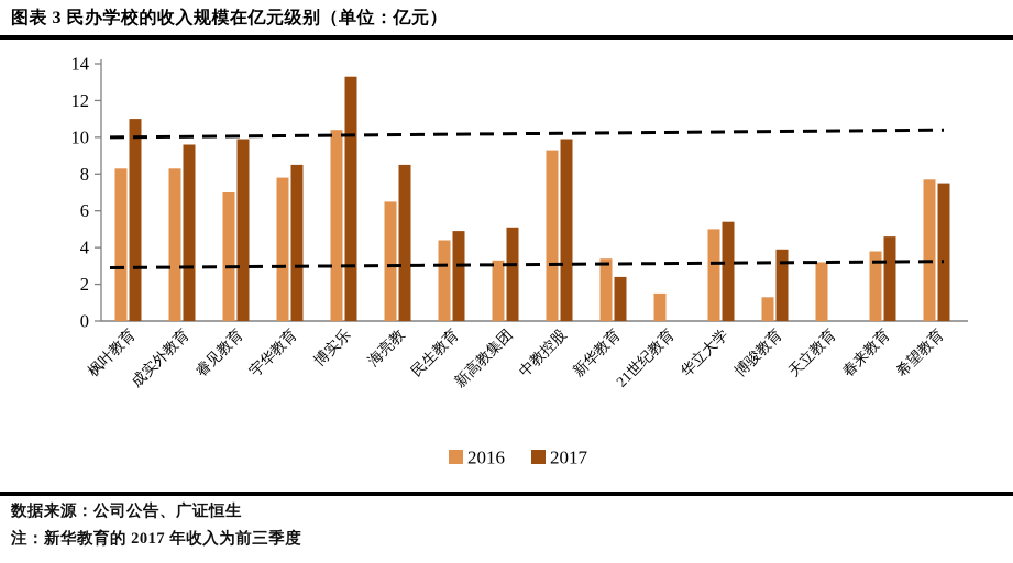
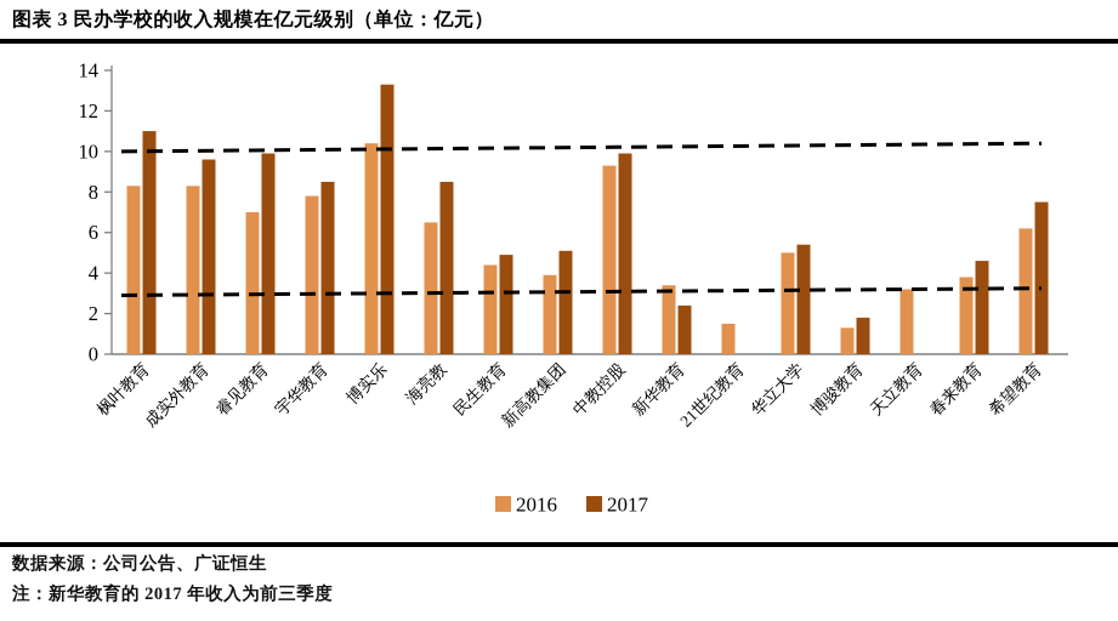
2016/新高教集团: 3.3 -> 3.9
2017/博骏教育: 3.9 -> 1.8
2016/希望教育: 7.7 -> 6.2
